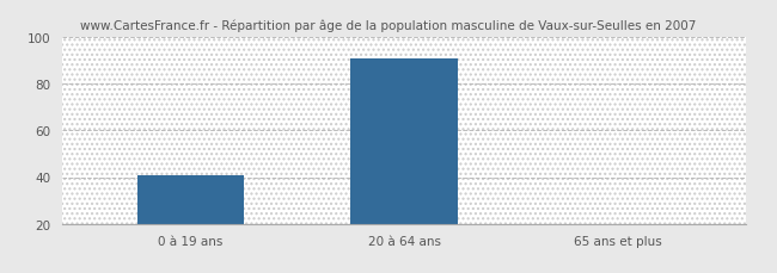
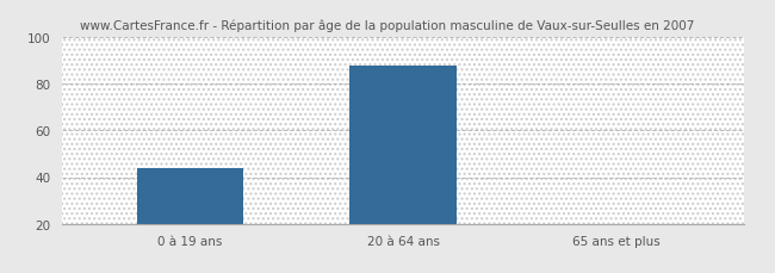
0 à 19 ans: 41 -> 44
20 à 64 ans: 91 -> 88
